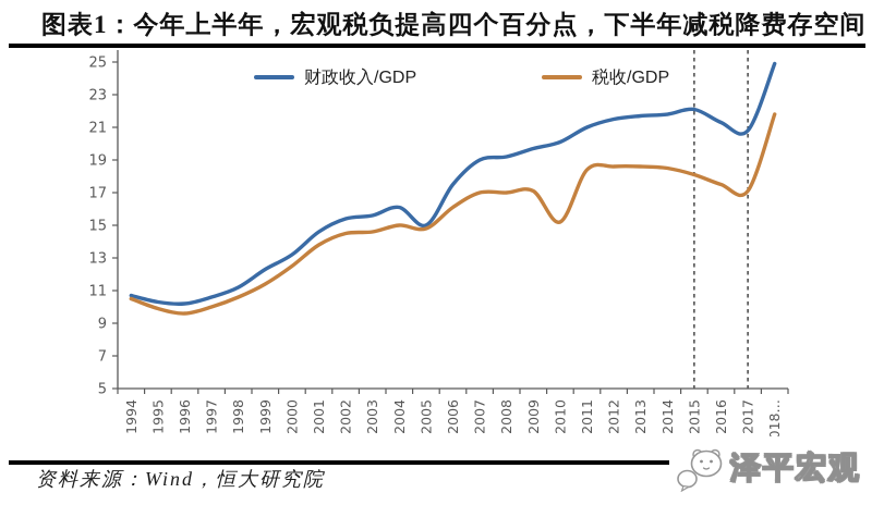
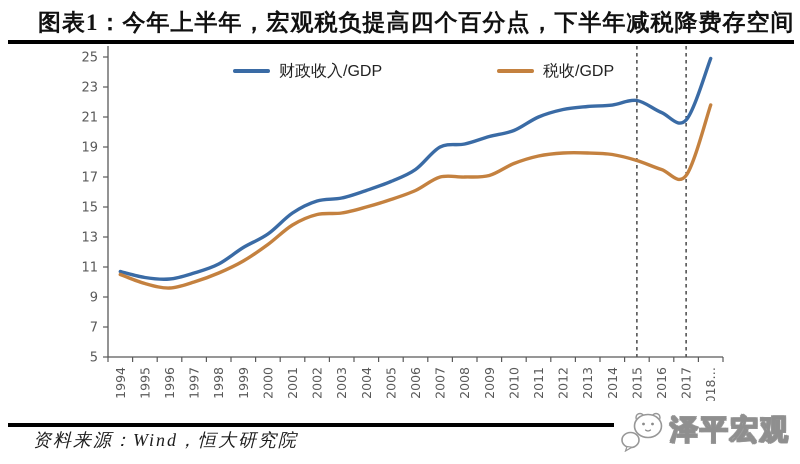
财政收入/GDP/2005: 15.0 -> 16.7
税收/GDP/2005: 14.8 -> 15.5
税收/GDP/2010: 15.2 -> 17.9
